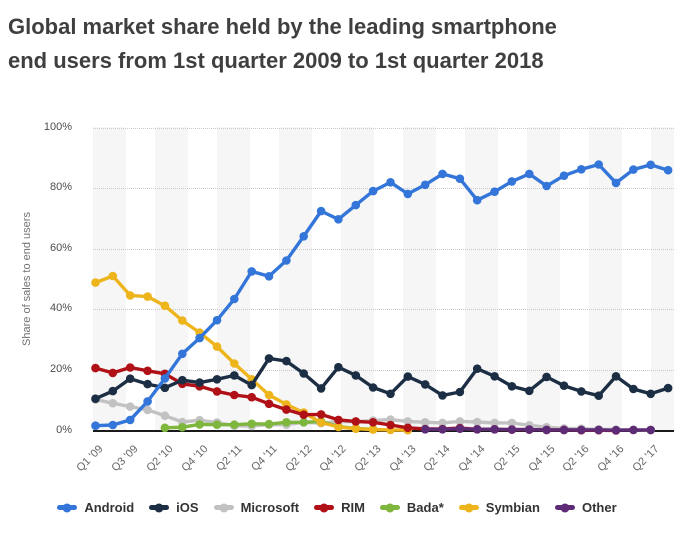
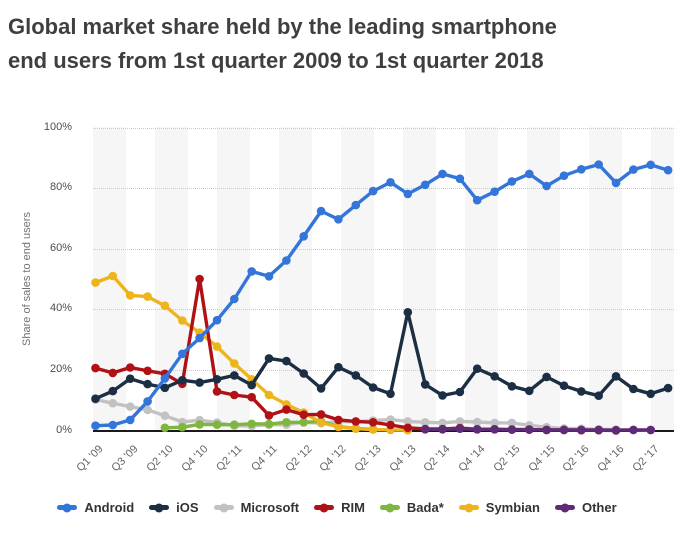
RIM/Q4 '10: 15% -> 50%
RIM/Q4 '11: 9% -> 5%
iOS/Q4 '13: 18% -> 39%
